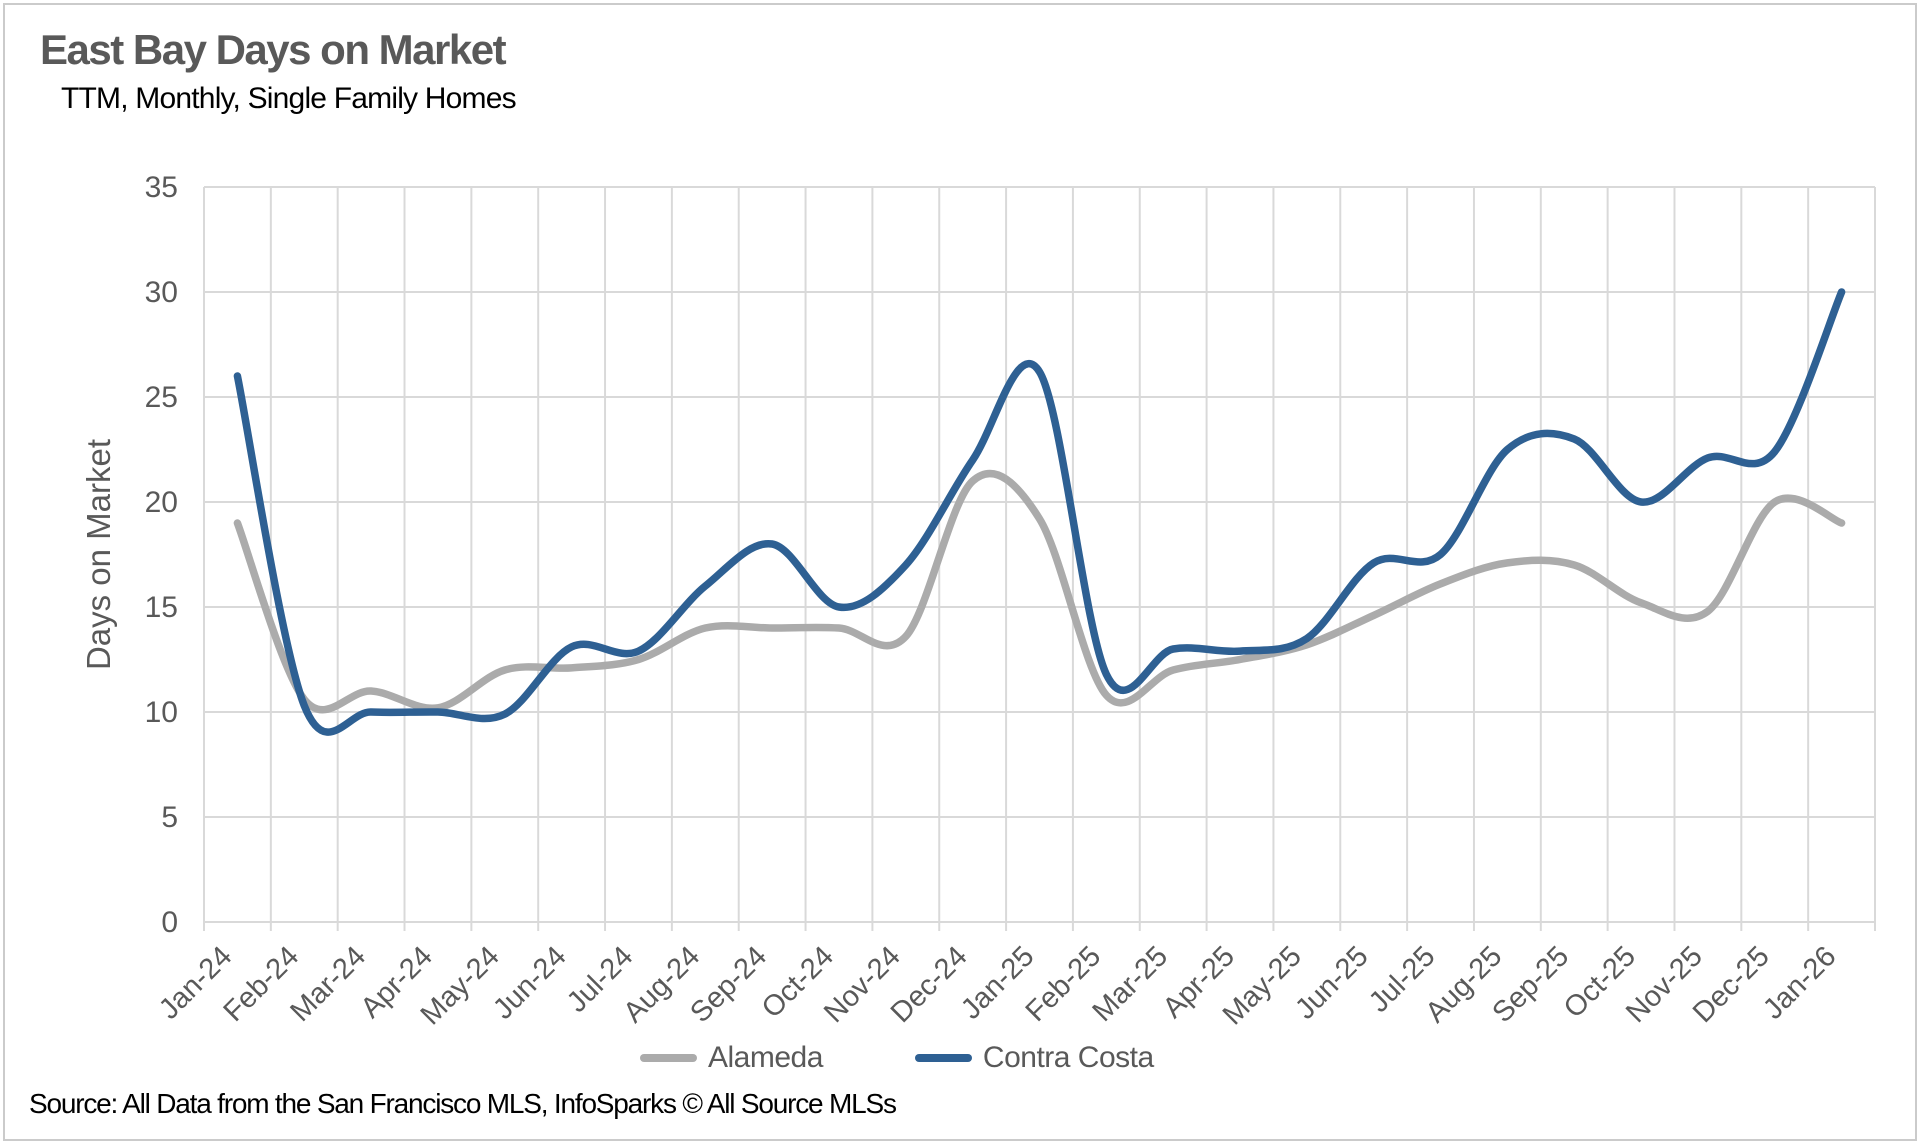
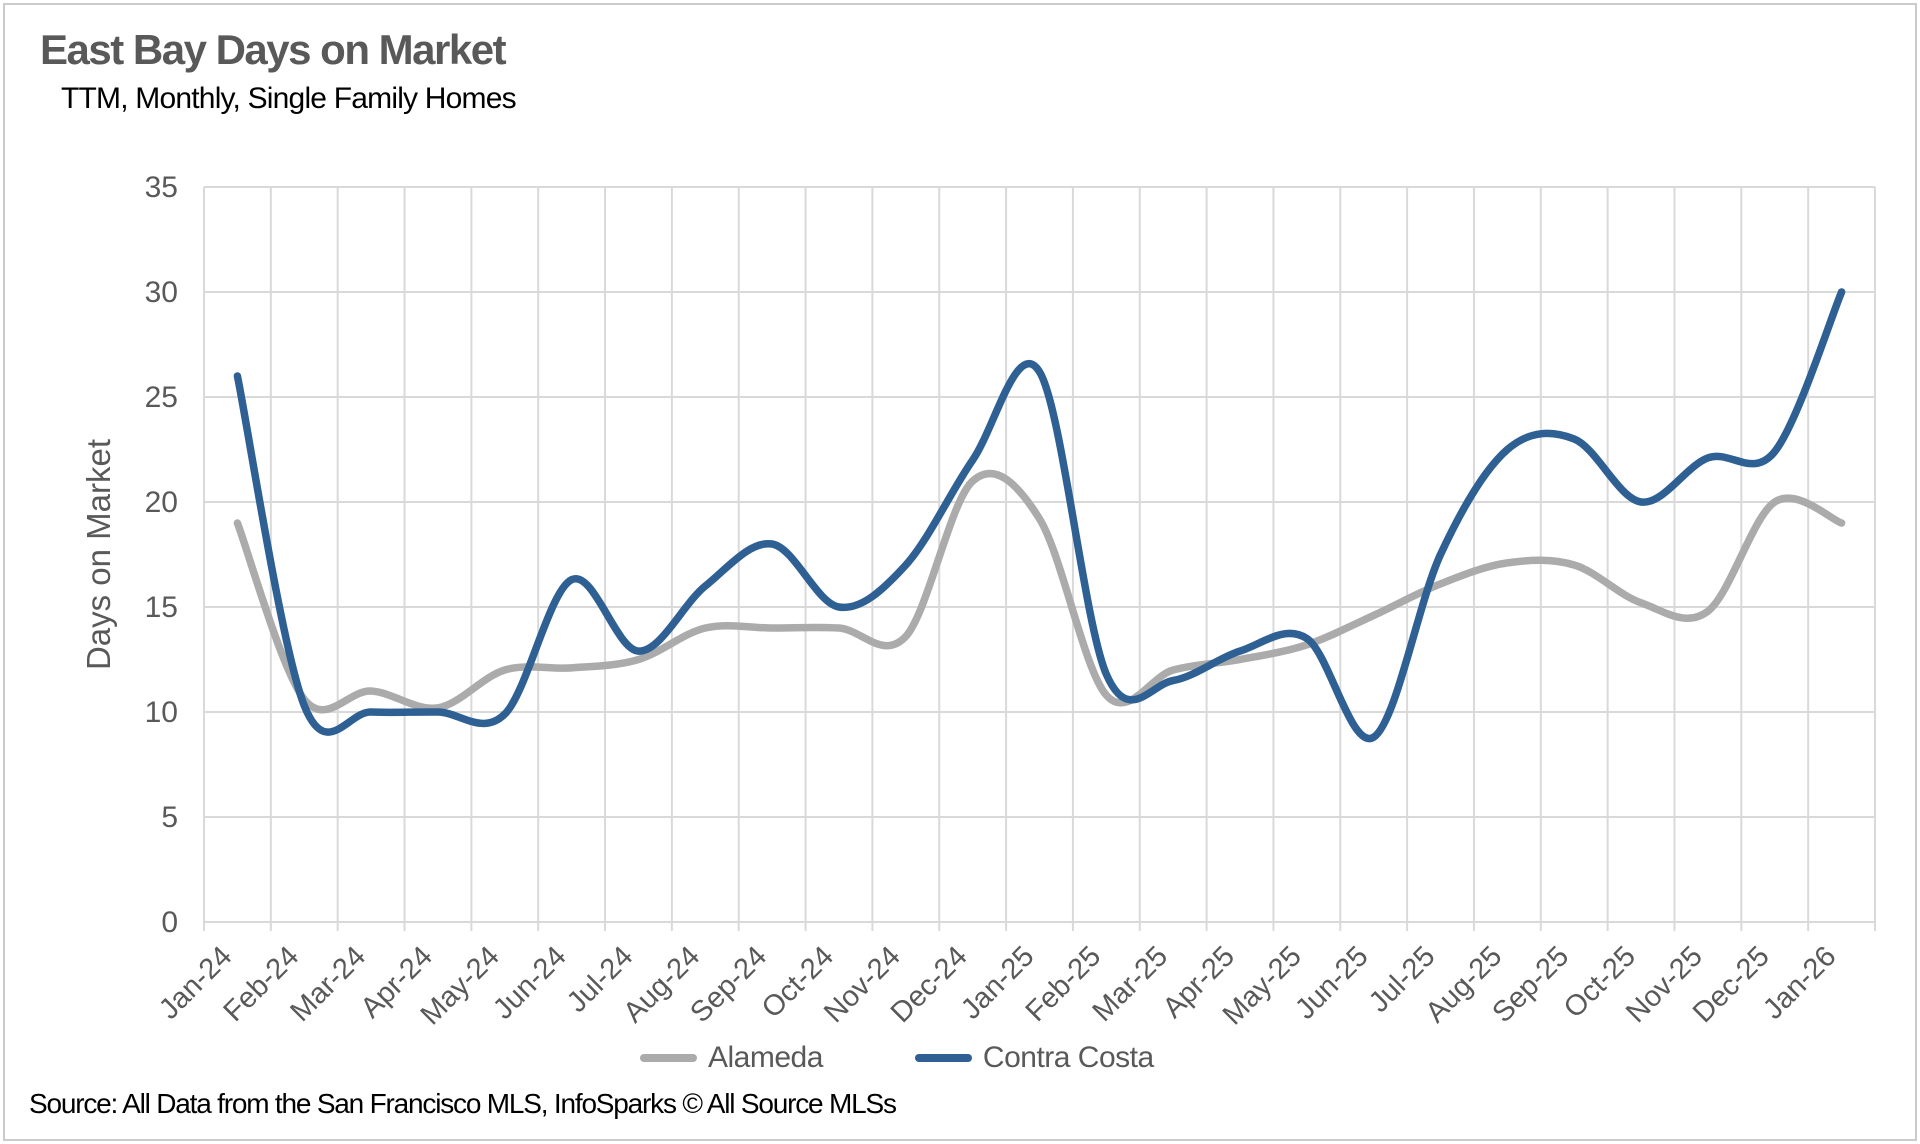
Contra Costa/Jun-24: 13.1 -> 16.3
Contra Costa/Mar-25: 13.0 -> 11.5
Contra Costa/Jun-25: 17.1 -> 8.8
